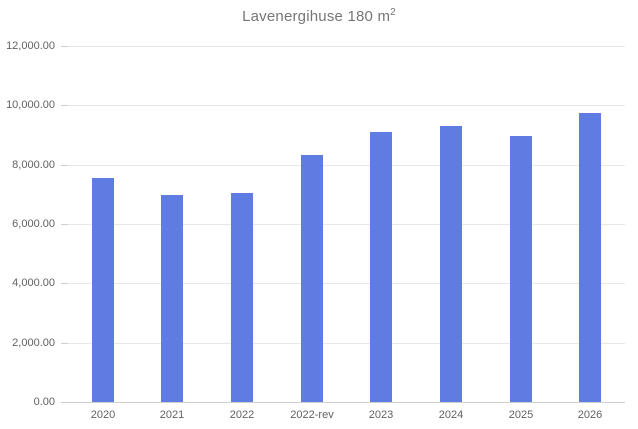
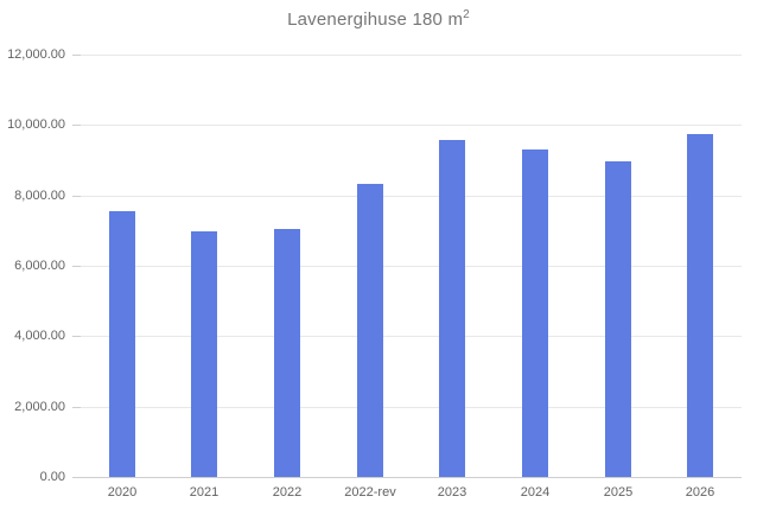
2023: 9100 -> 9600
